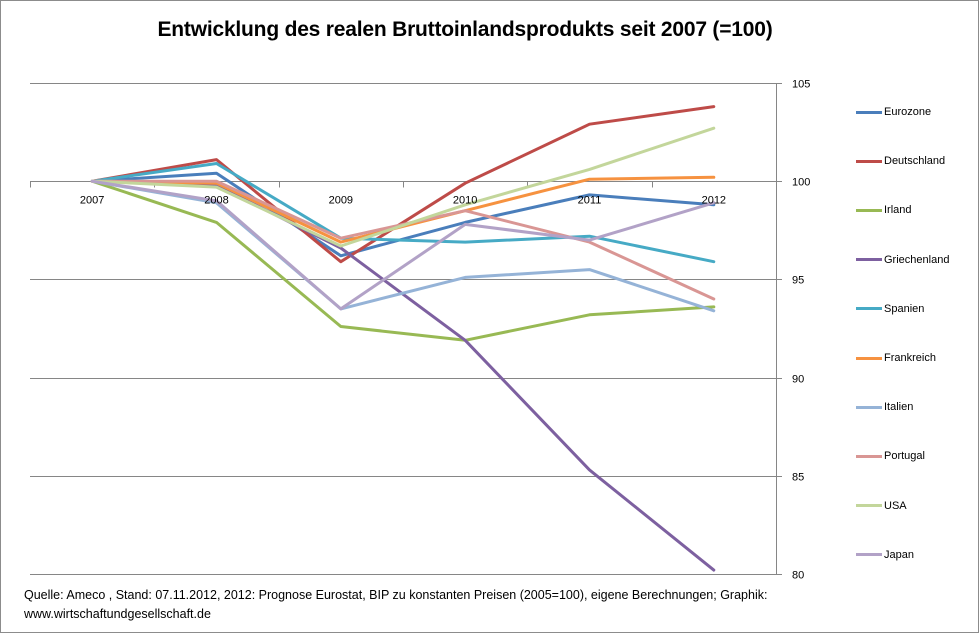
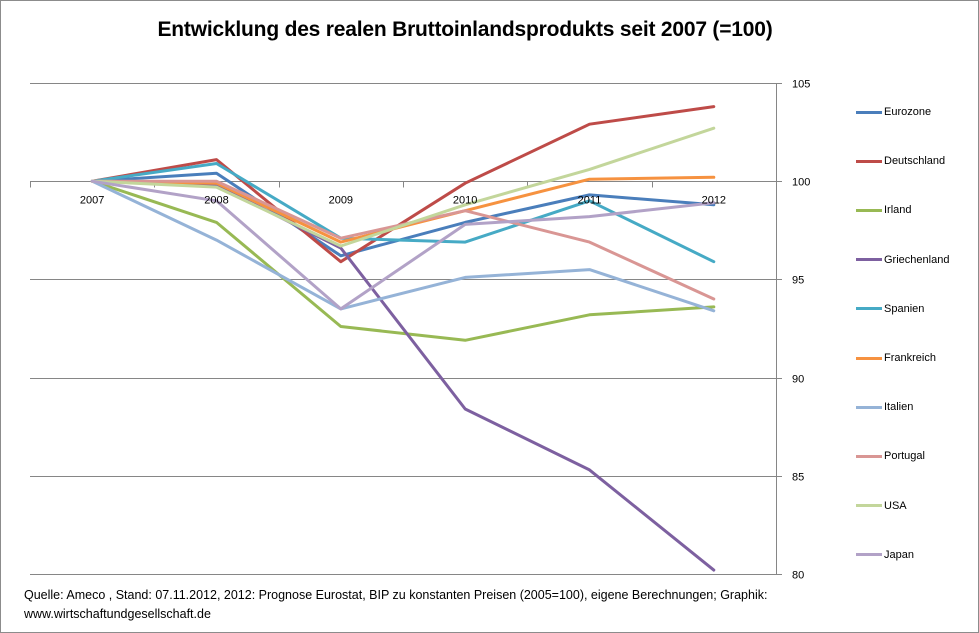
Italien/2008: 98.9 -> 97.0
Griechenland/2010: 91.9 -> 88.4
Spanien/2011: 97.2 -> 99.0
Japan/2011: 97.0 -> 98.2
